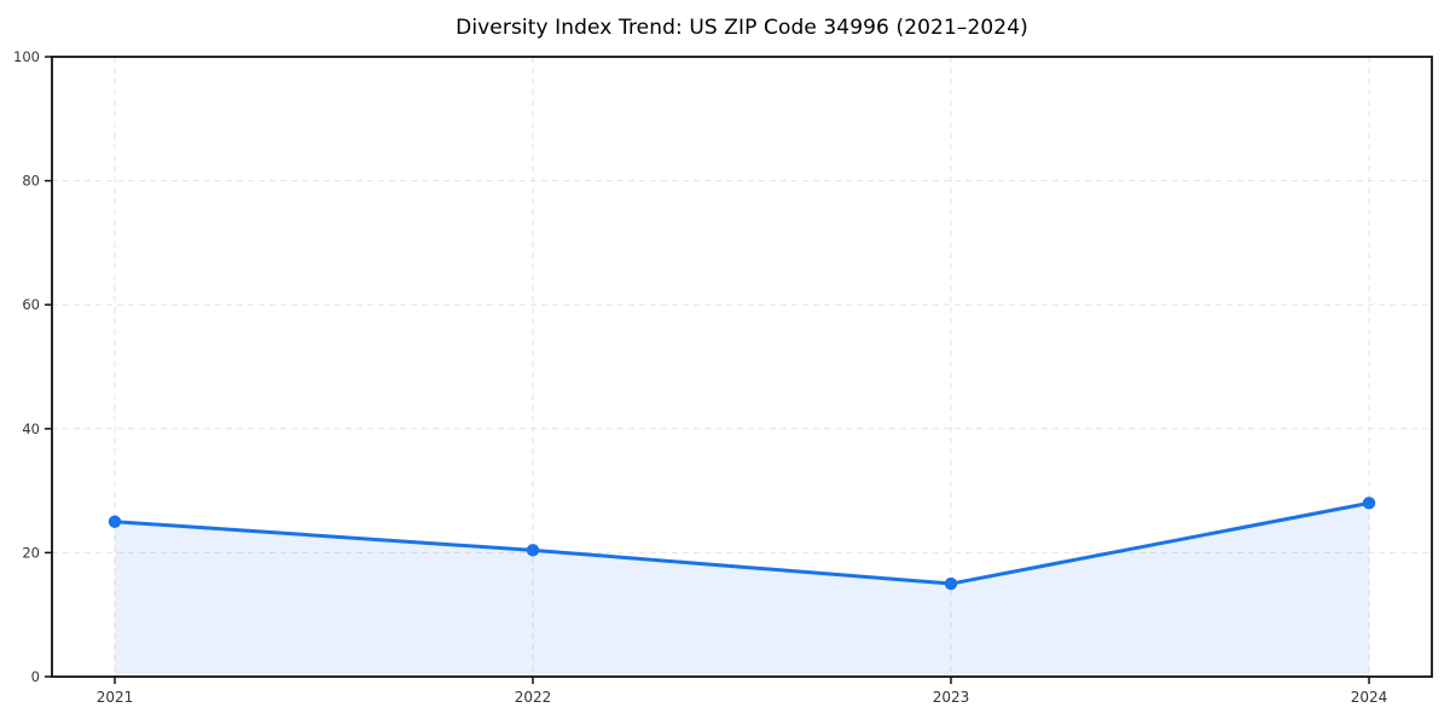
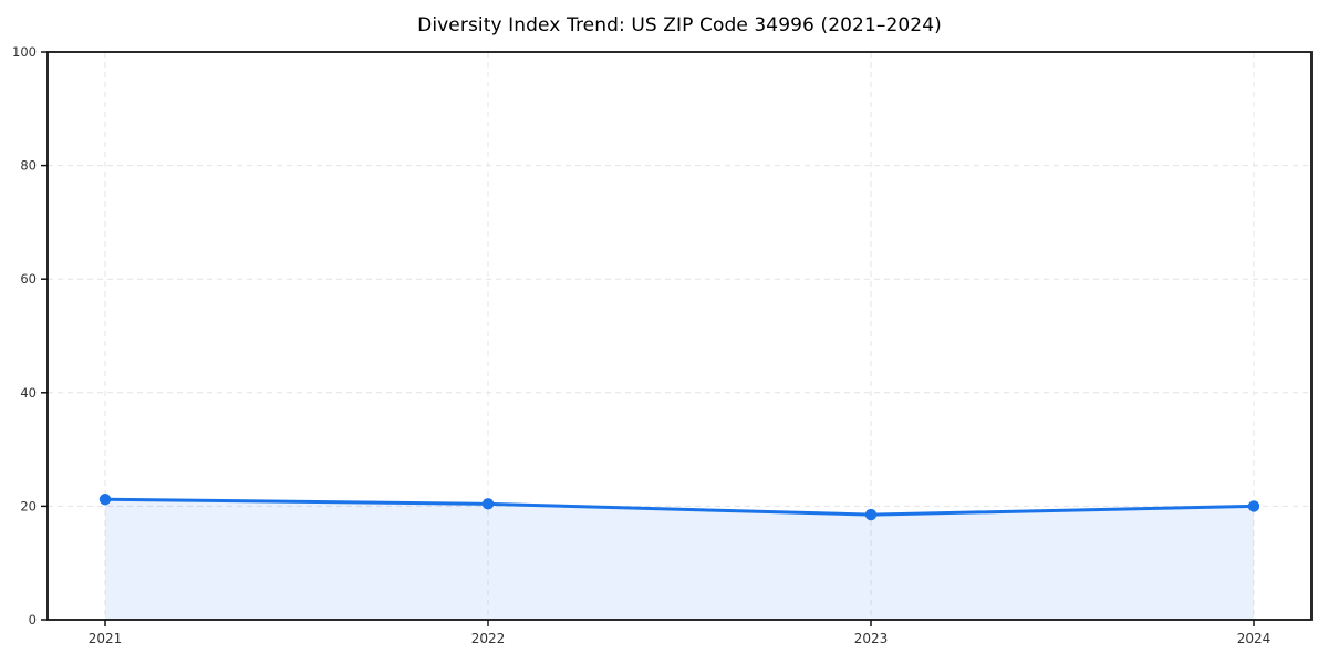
2021: 25 -> 21
2023: 15 -> 18
2024: 28 -> 20
